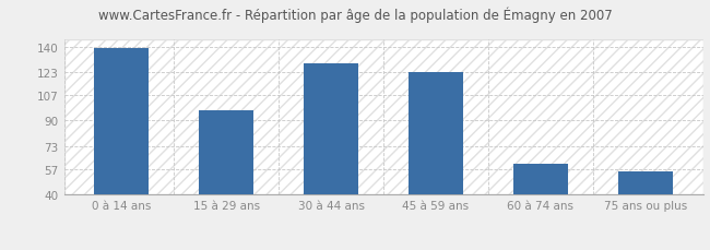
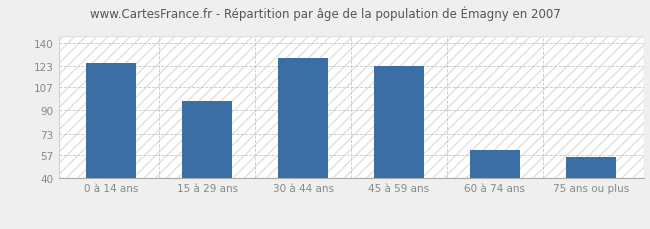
0 à 14 ans: 139 -> 125
